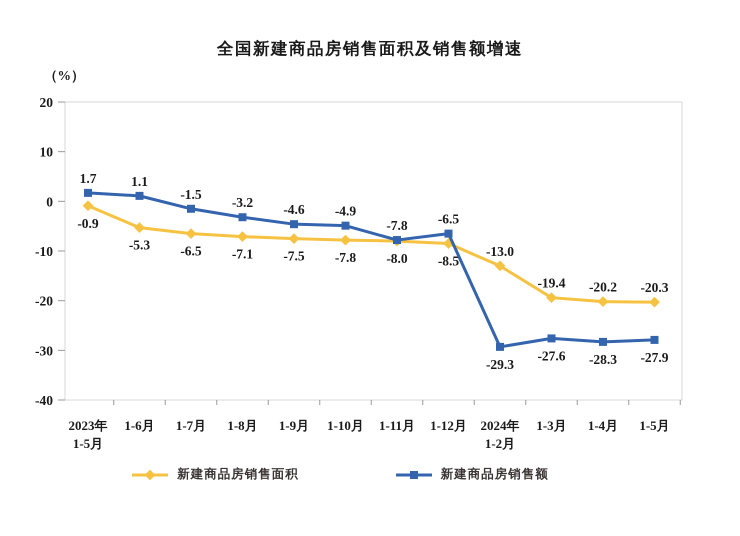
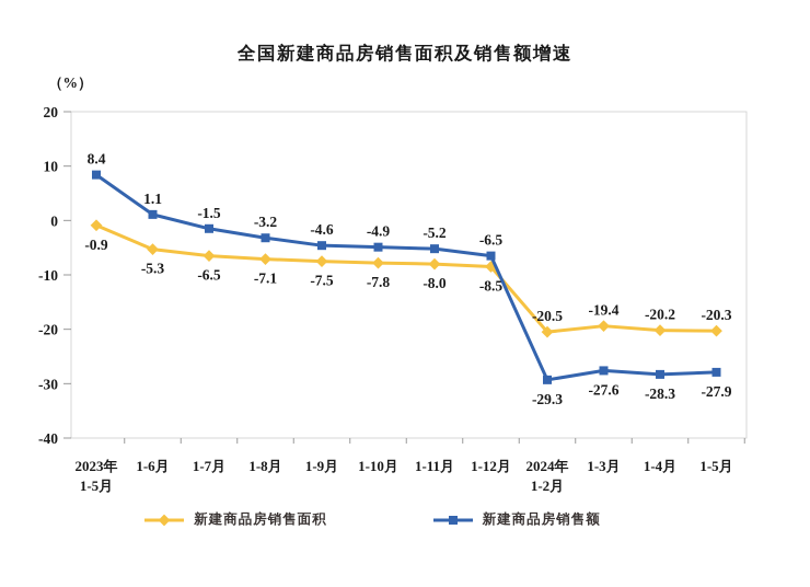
新建商品房销售额/2023年 1-5月: 1.7 -> 8.4
新建商品房销售额/1-11月: -7.8 -> -5.2
新建商品房销售面积/2024年 1-2月: -13.0 -> -20.5
